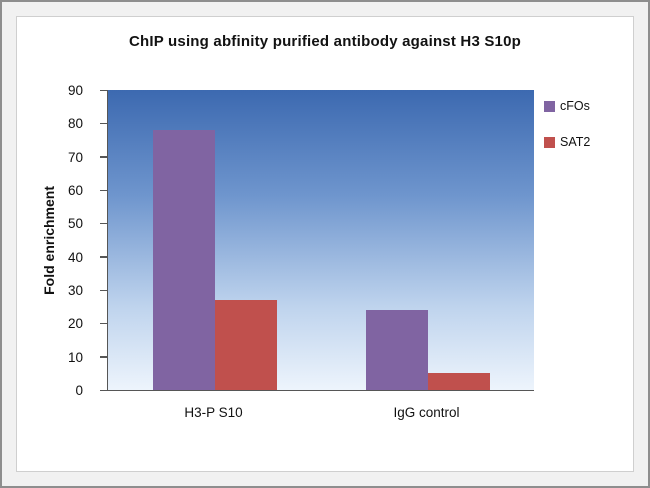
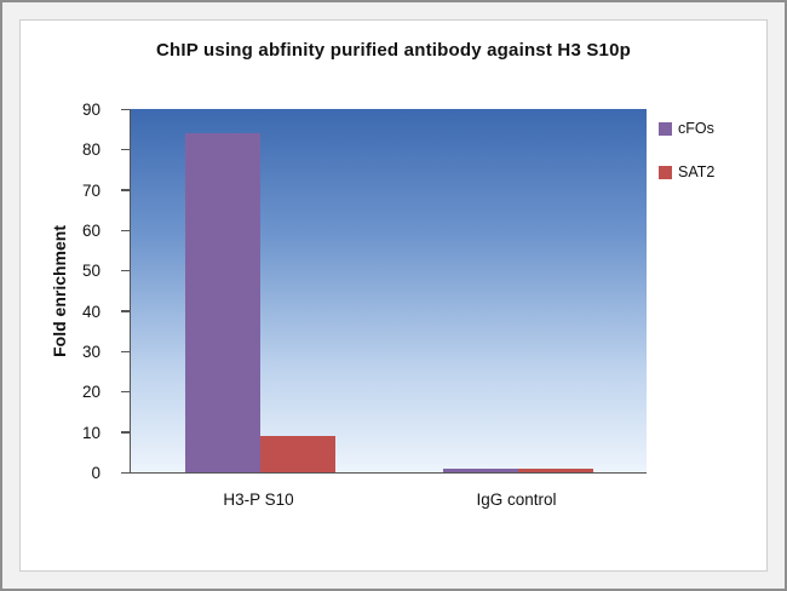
cFOs/H3-P S10: 78 -> 84
SAT2/H3-P S10: 27 -> 9
cFOs/IgG control: 24 -> 1
SAT2/IgG control: 5 -> 1
